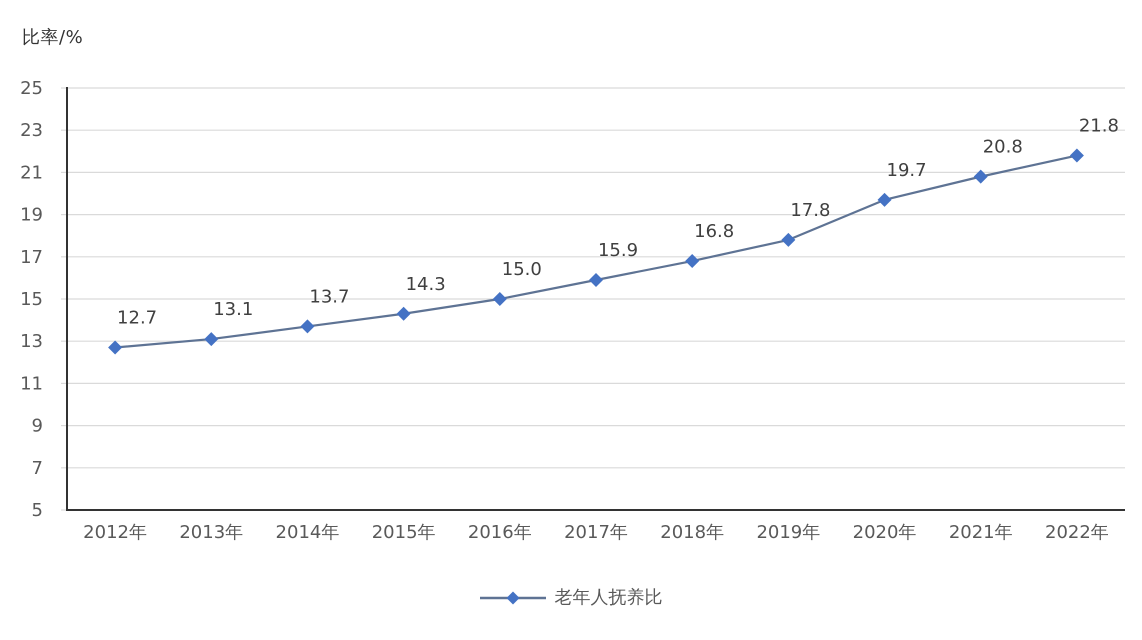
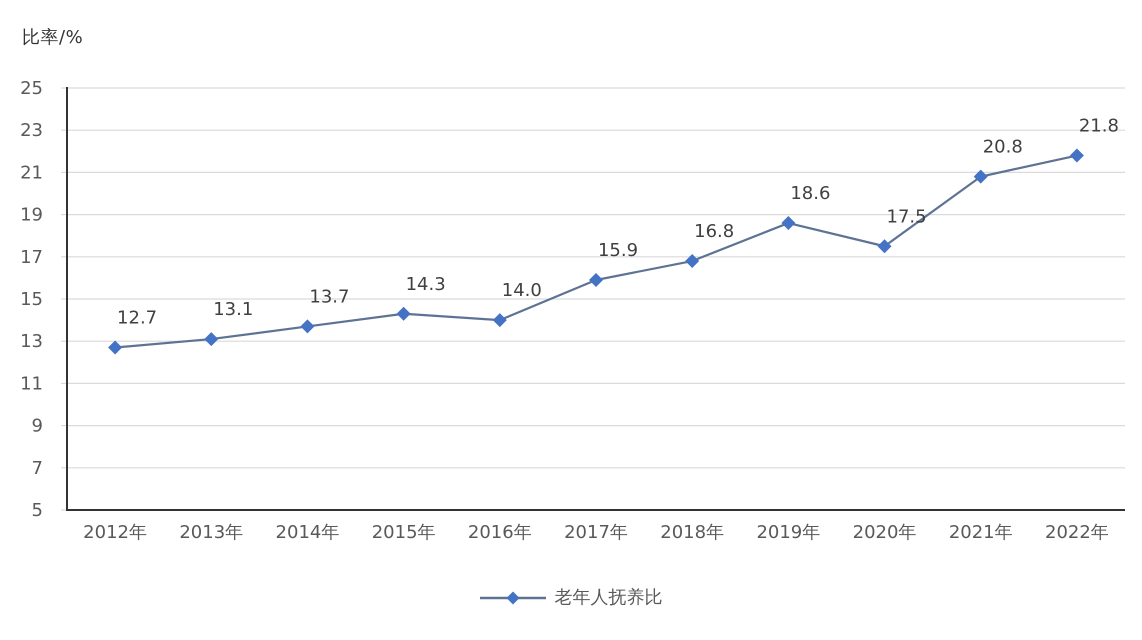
2016年: 15.0 -> 14.0
2019年: 17.8 -> 18.6
2020年: 19.7 -> 17.5
